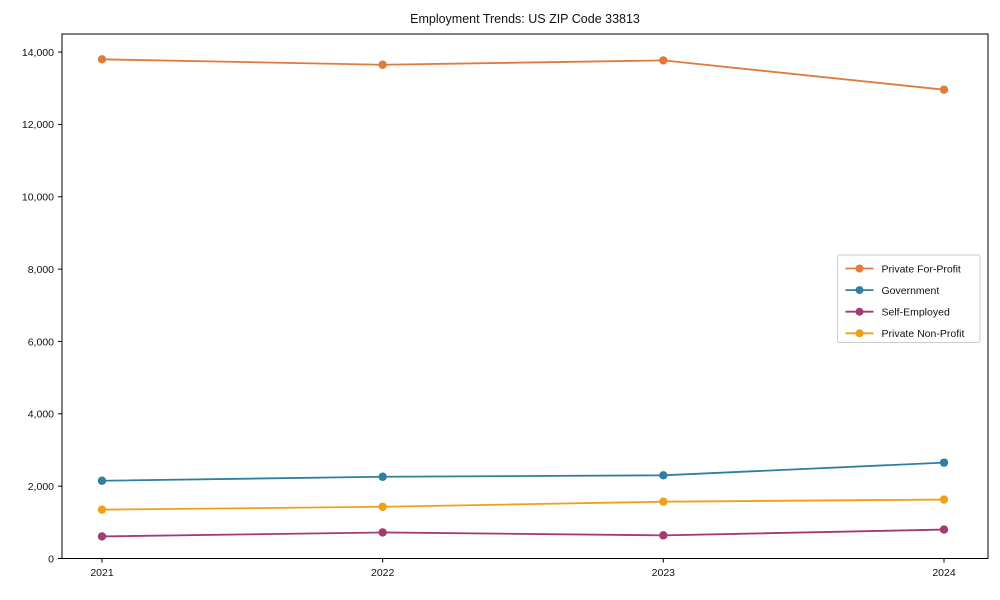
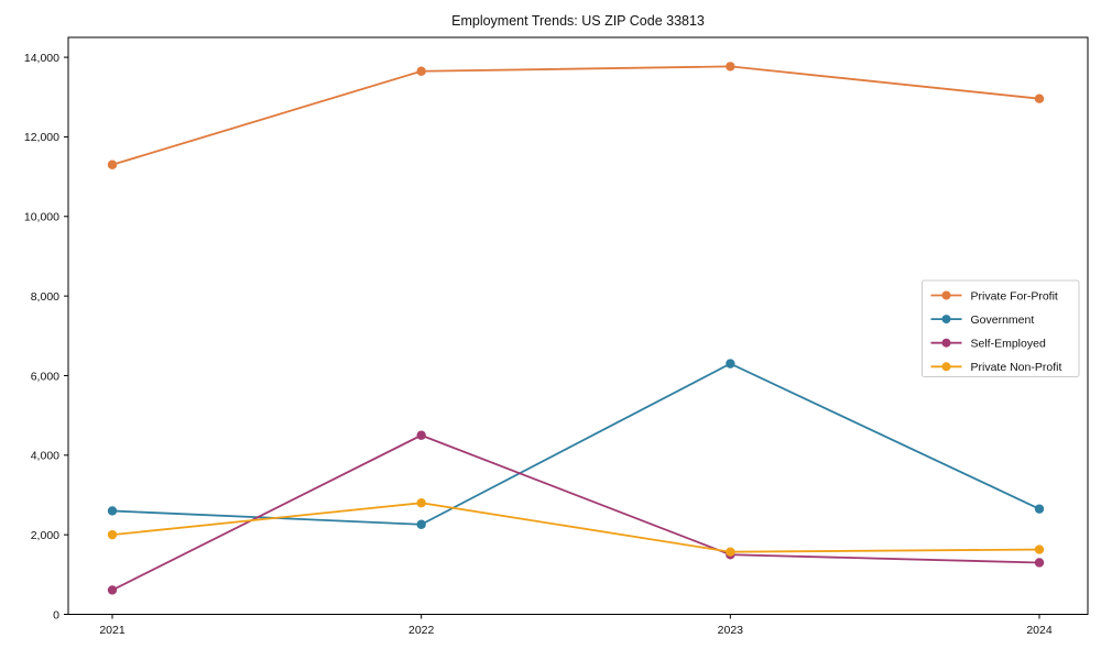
Private For-Profit/2021: 13800 -> 11300
Government/2021: 2200 -> 2600
Private Non-Profit/2021: 1400 -> 2000
Self-Employed/2022: 700 -> 4500
Private Non-Profit/2022: 1400 -> 2800
Government/2023: 2300 -> 6300
Self-Employed/2023: 600 -> 1500
Self-Employed/2024: 800 -> 1300
